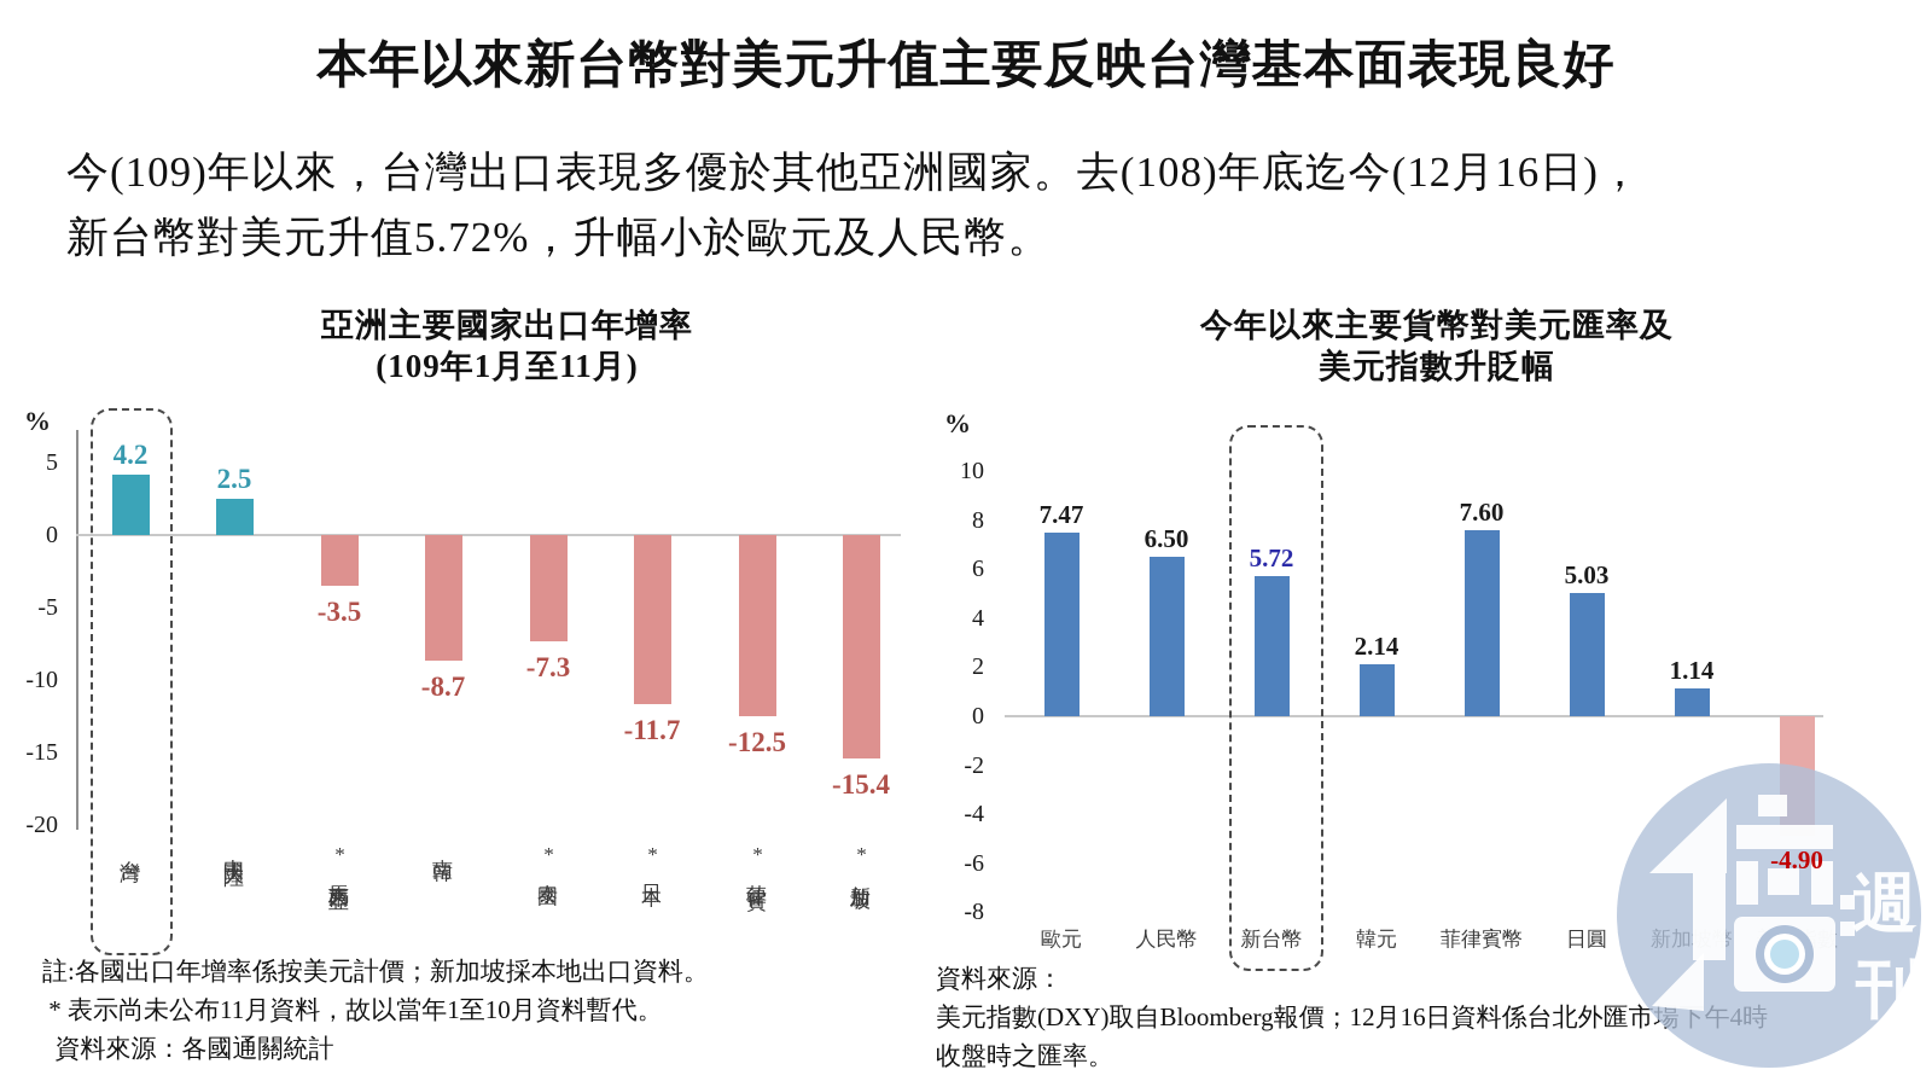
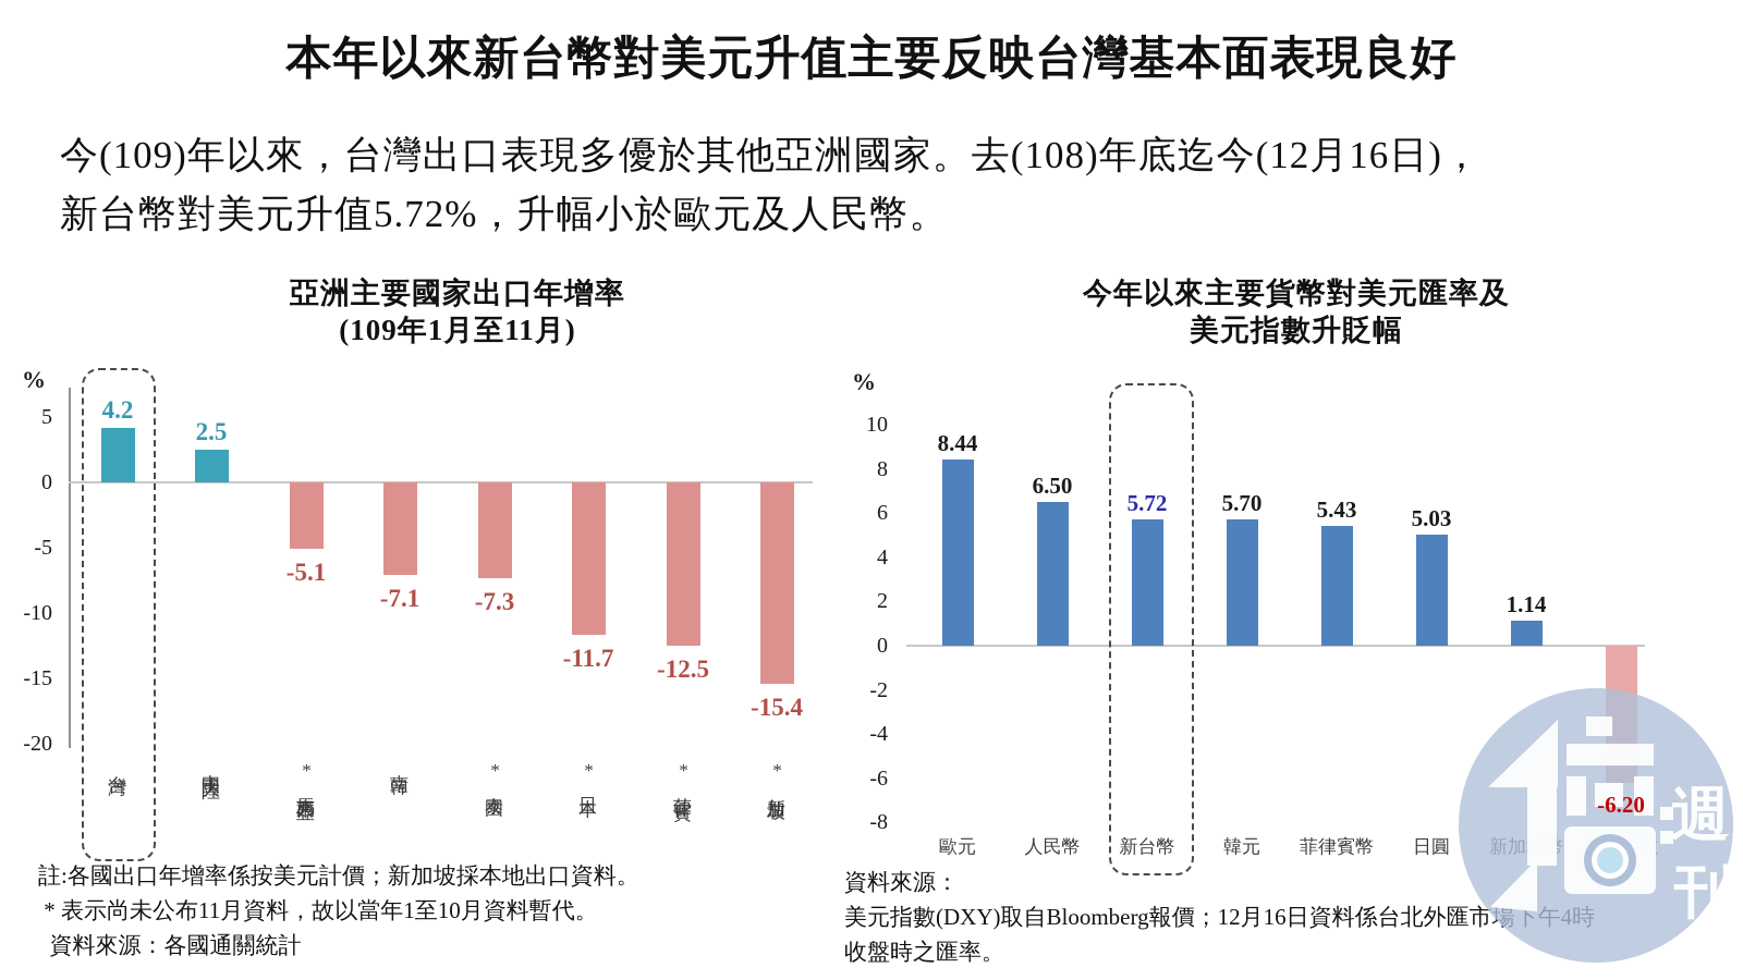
亞洲主要國家出口年增率/*馬來西亞: -3.5 -> -5.1
亞洲主要國家出口年增率/南韓: -8.7 -> -7.1
今年以來主要貨幣對美元匯率及/歐元: 7.47 -> 8.44
今年以來主要貨幣對美元匯率及/韓元: 2.14 -> 5.70
今年以來主要貨幣對美元匯率及/菲律賓幣: 7.60 -> 5.43
今年以來主要貨幣對美元匯率及/美元指數: -4.90 -> -6.20
